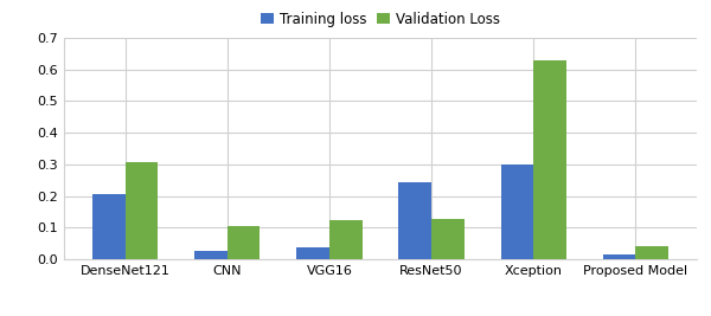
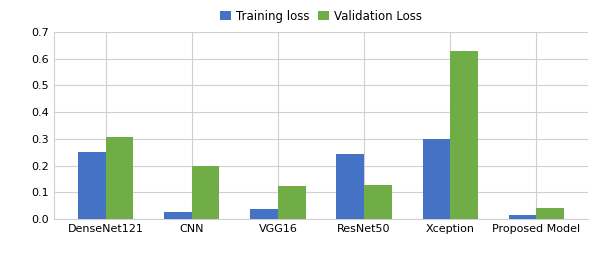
Training loss/DenseNet121: 0.205 -> 0.250
Validation Loss/CNN: 0.105 -> 0.200
